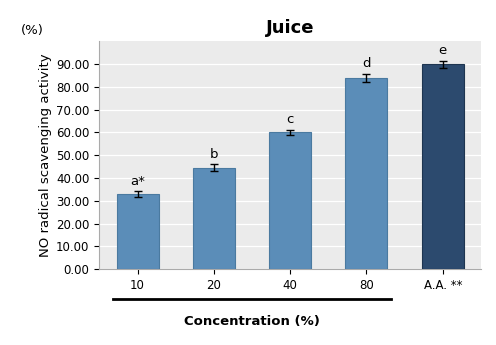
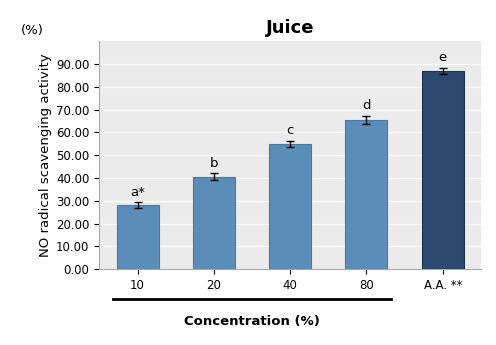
10: 33.0 -> 28.2
20: 44.5 -> 40.5
40: 60.0 -> 55.0
80: 84.0 -> 65.5
A.A. **: 90.0 -> 87.0
